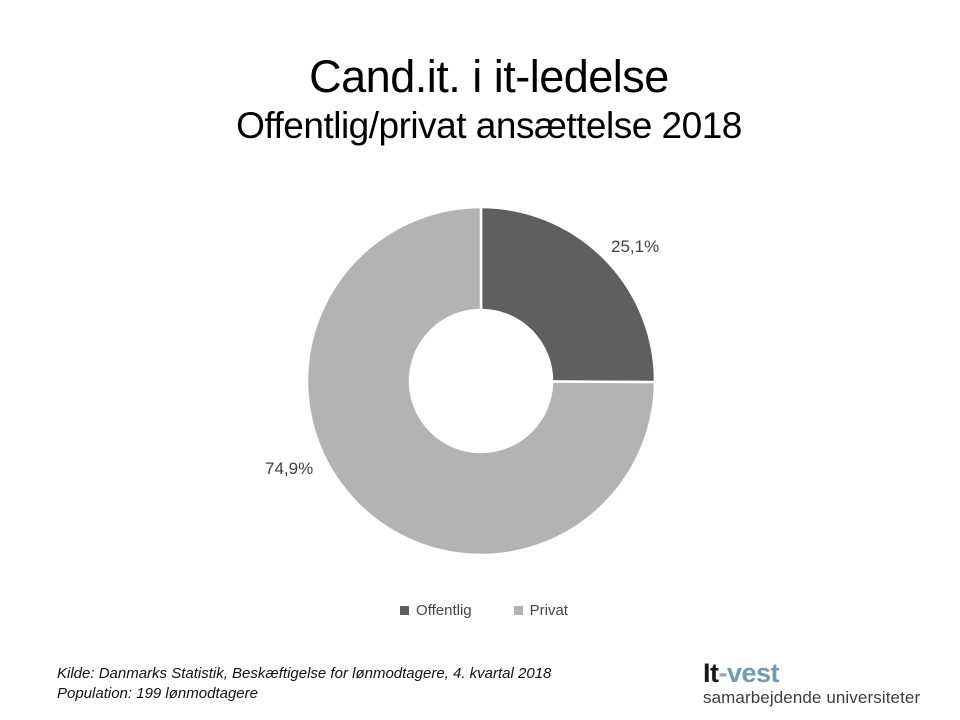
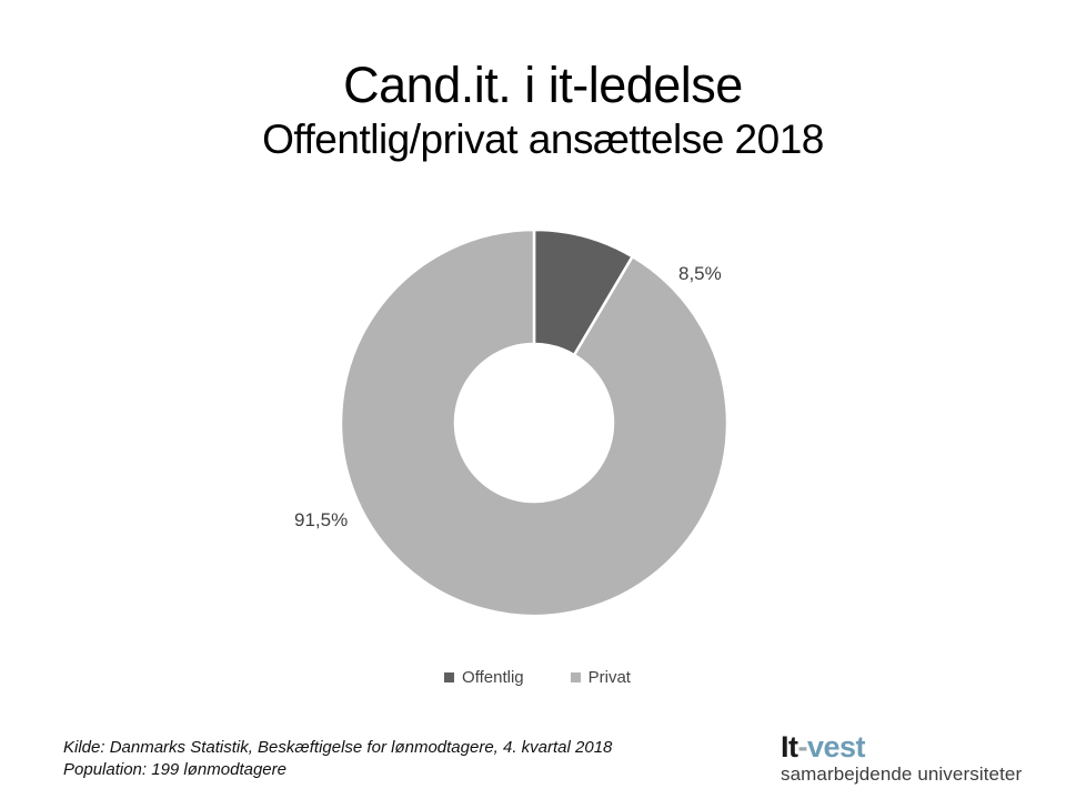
Offentlig: 25,1% -> 8,5%
Privat: 74,9% -> 91,5%
